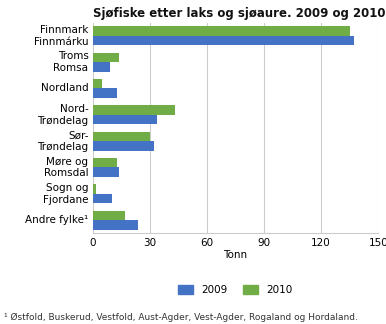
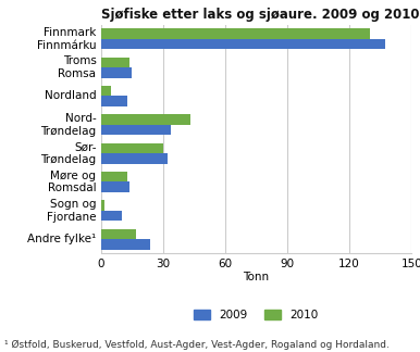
2010/Finnmark Finnmárku: 135 -> 130
2009/Troms Romsa: 9 -> 15
